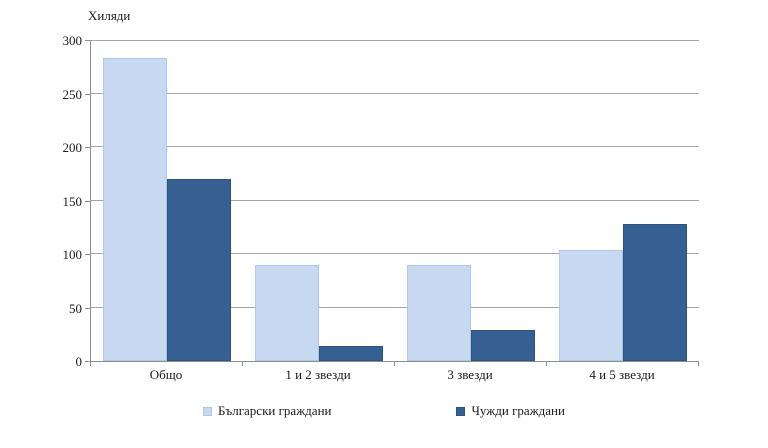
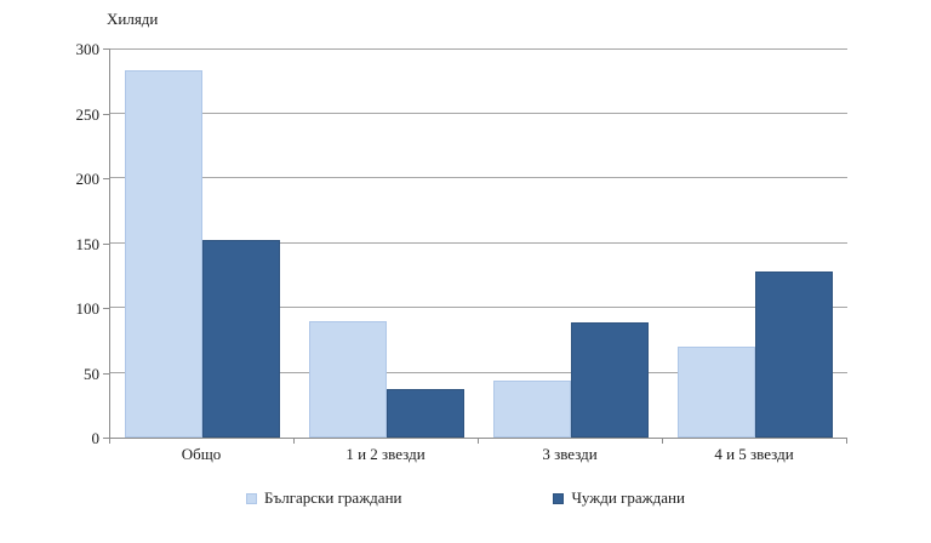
Чужди граждани/Общо: 170 -> 152
Чужди граждани/1 и 2 звезди: 14 -> 37
Български граждани/3 звезди: 90 -> 44
Чужди граждани/3 звезди: 29 -> 89
Български граждани/4 и 5 звезди: 104 -> 70
